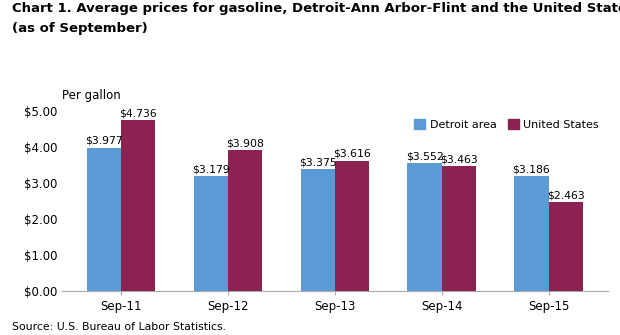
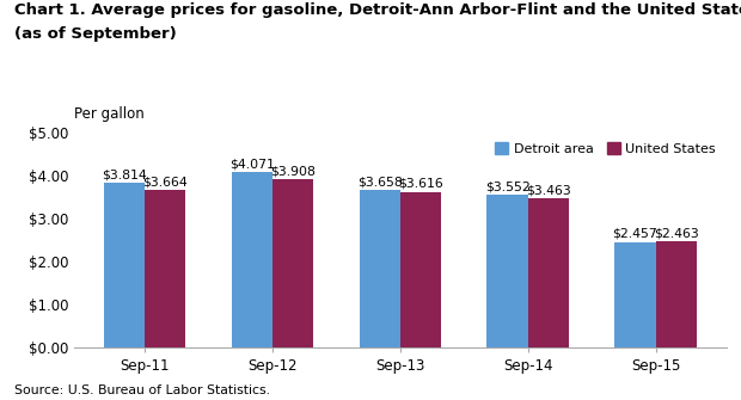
Detroit area/Sep-11: $3.977 -> $3.814
United States/Sep-11: $4.736 -> $3.664
Detroit area/Sep-12: $3.179 -> $4.071
Detroit area/Sep-13: $3.375 -> $3.658
Detroit area/Sep-15: $3.186 -> $2.457
